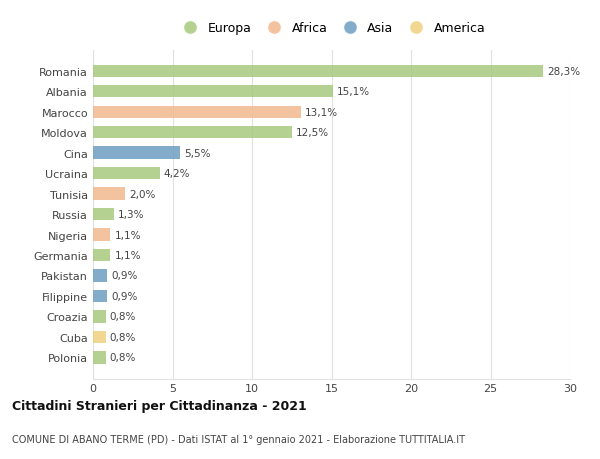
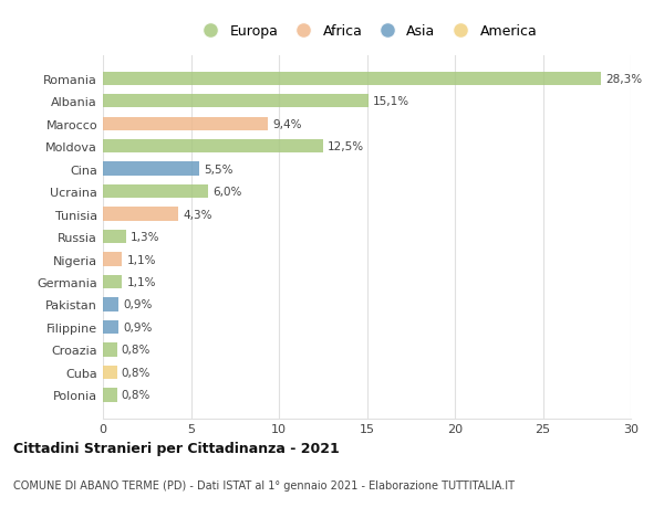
Marocco: 13,1% -> 9,4%
Ucraina: 4,2% -> 6,0%
Tunisia: 2,0% -> 4,3%
